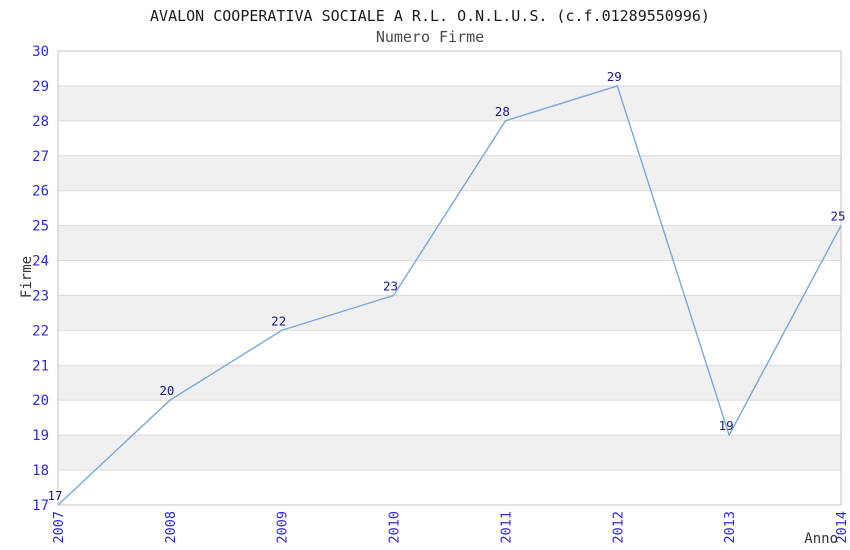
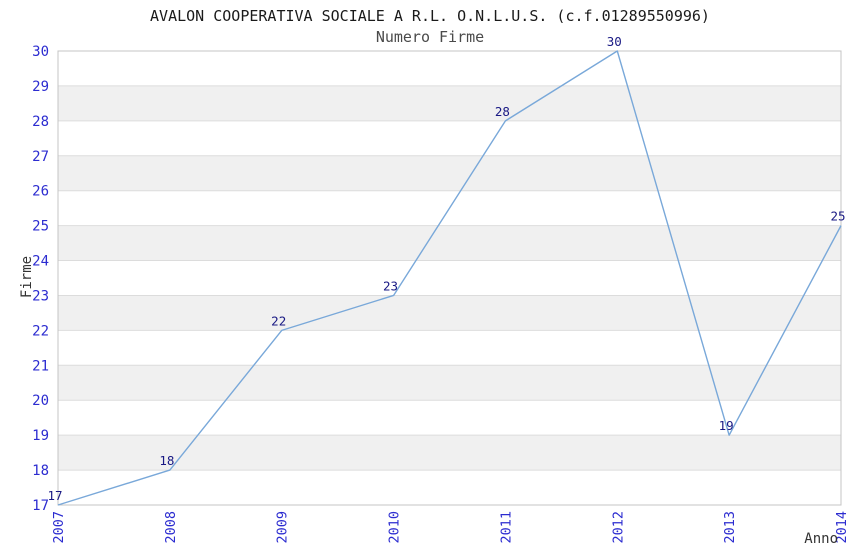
2008: 20 -> 18
2012: 29 -> 30
